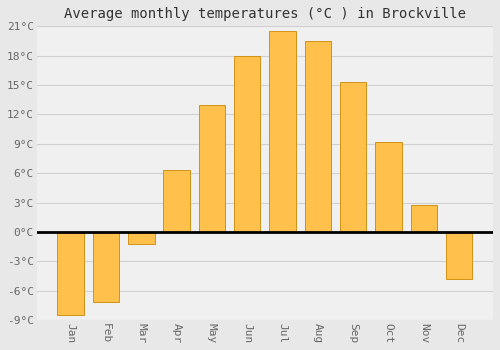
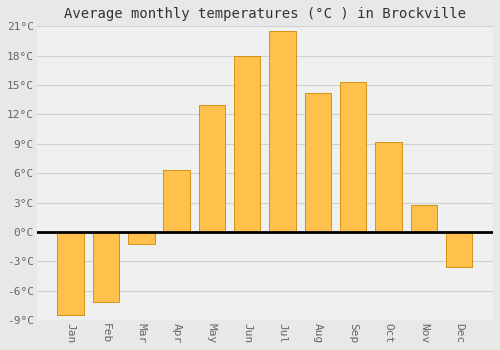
Aug: 19.5°C -> 14.2°C
Dec: -4.8°C -> -3.6°C
